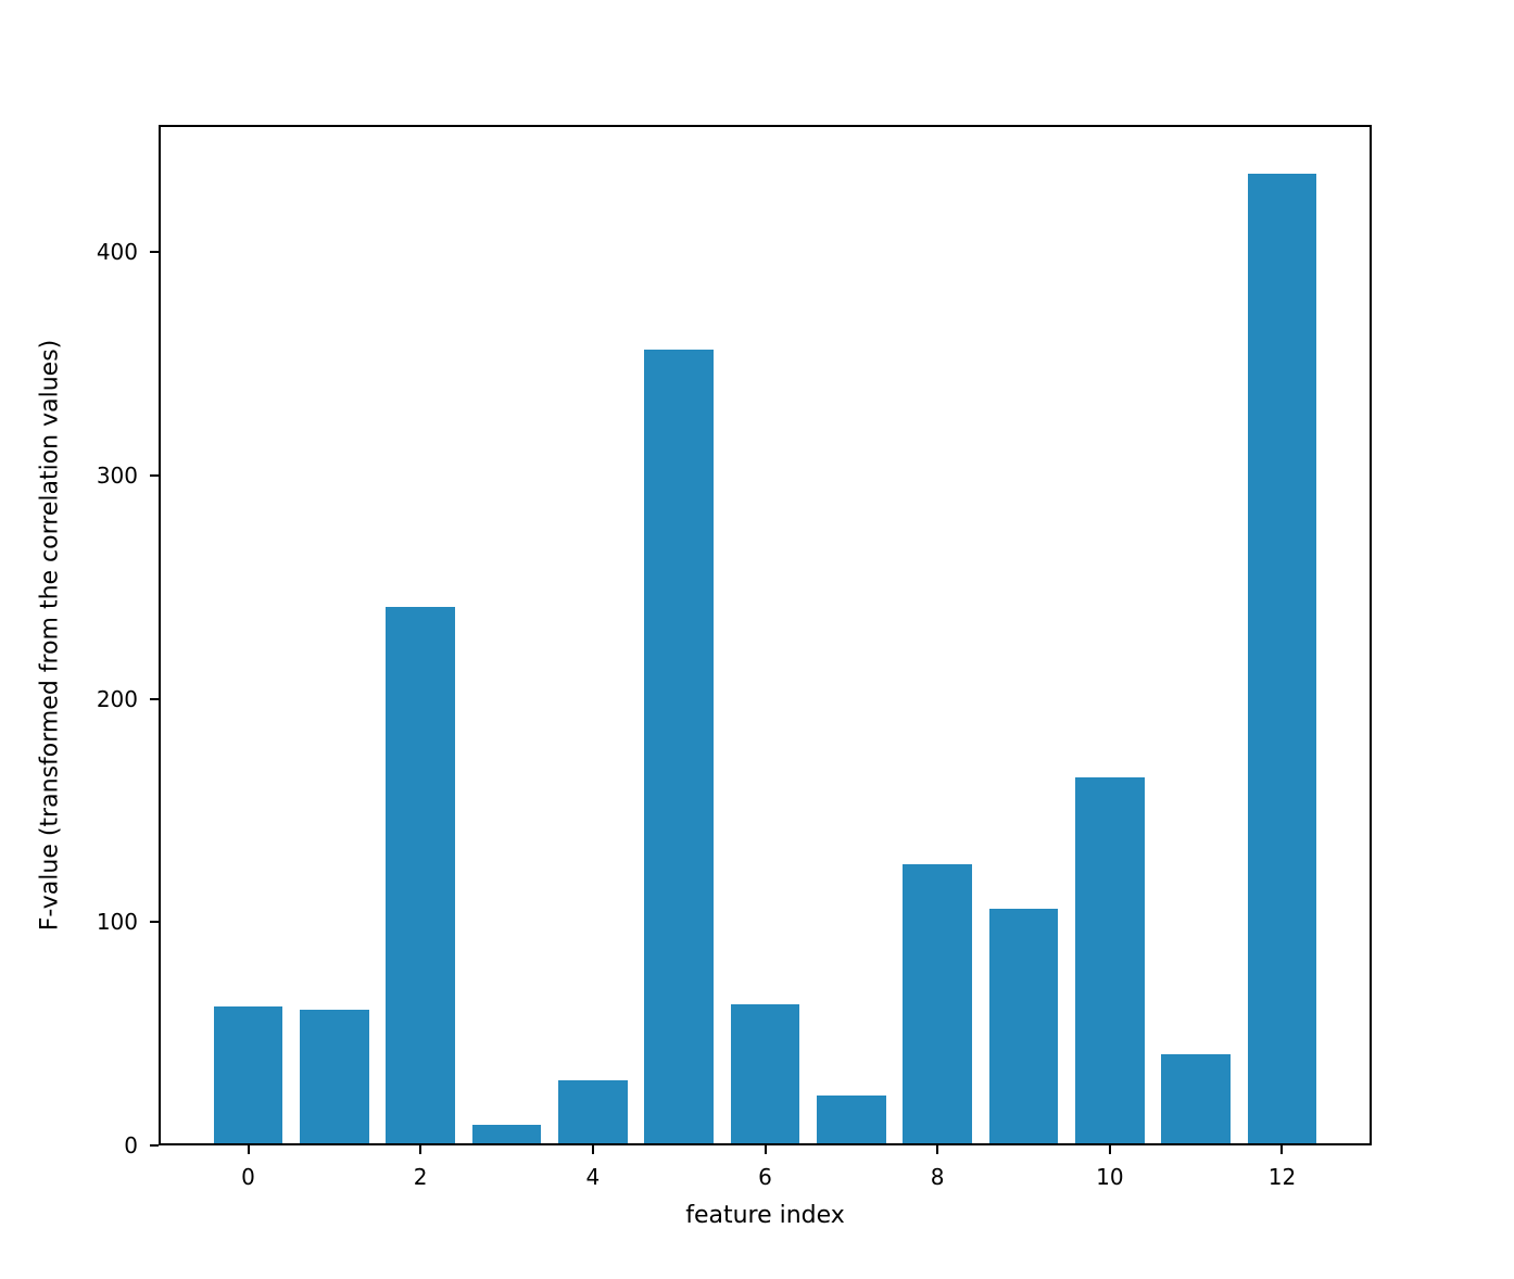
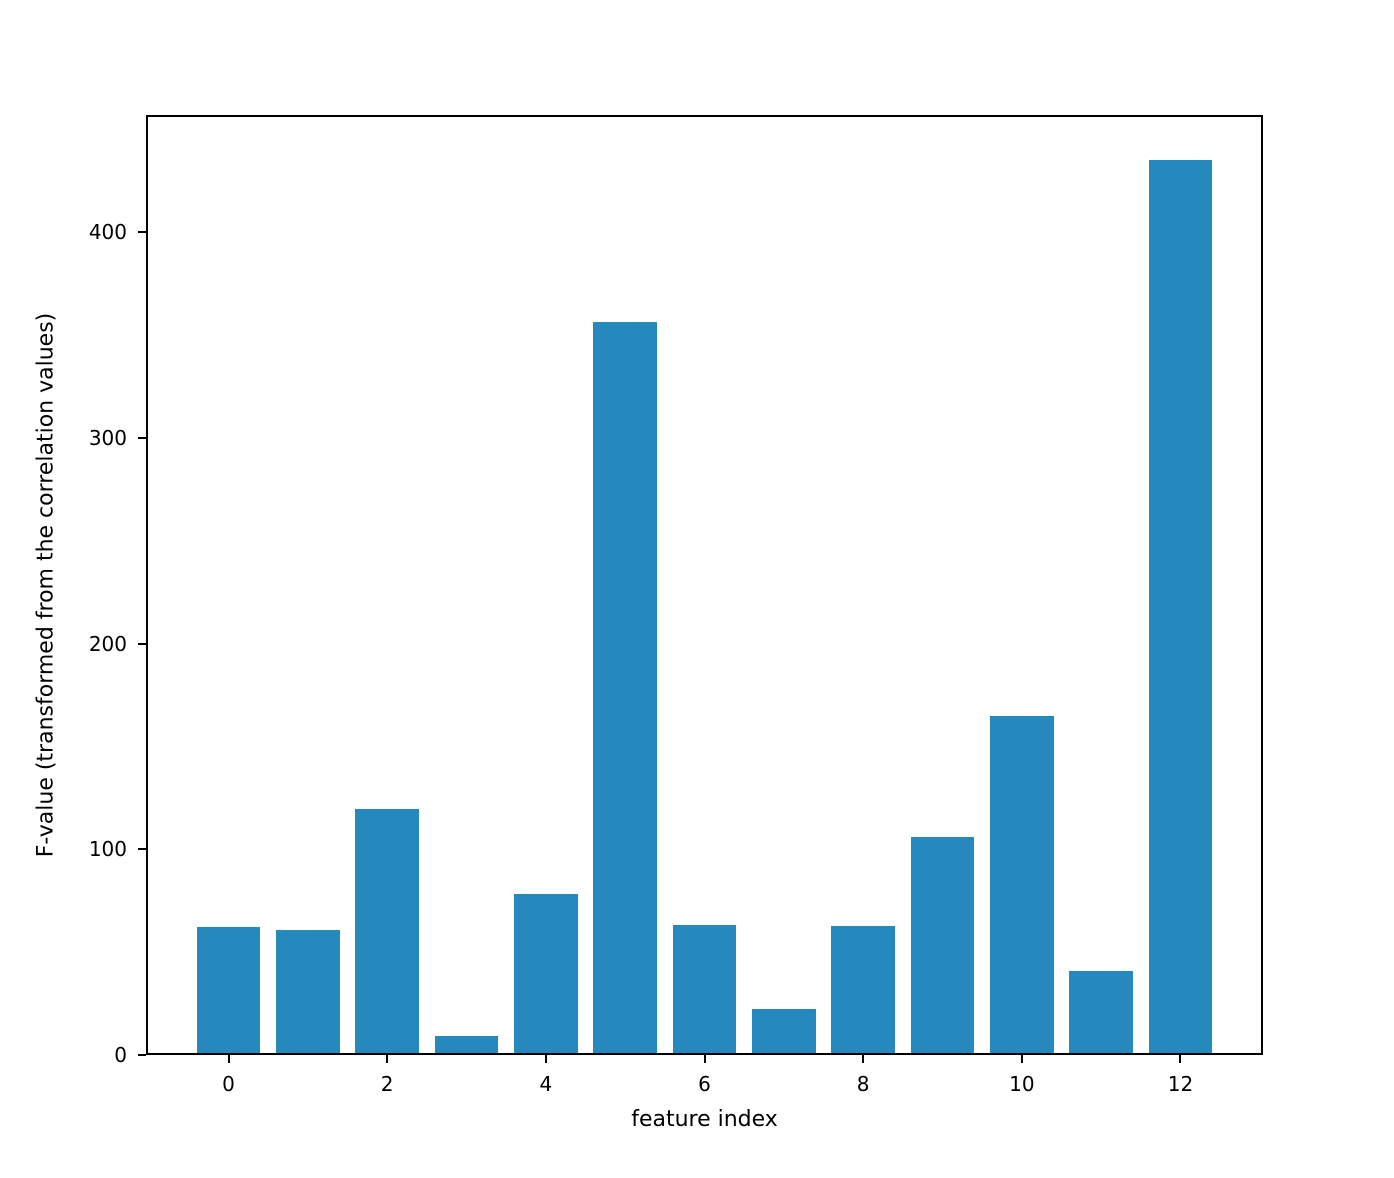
2: 241 -> 120
4: 29 -> 78
8: 126 -> 63
